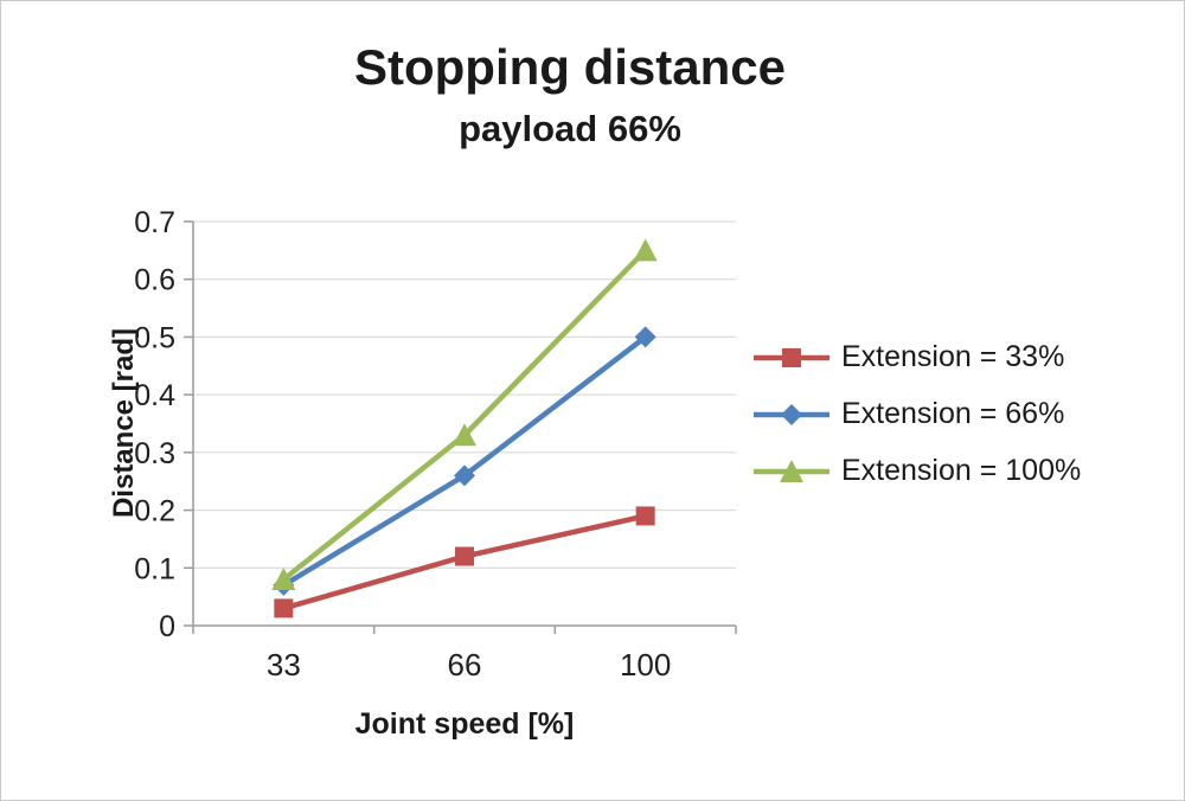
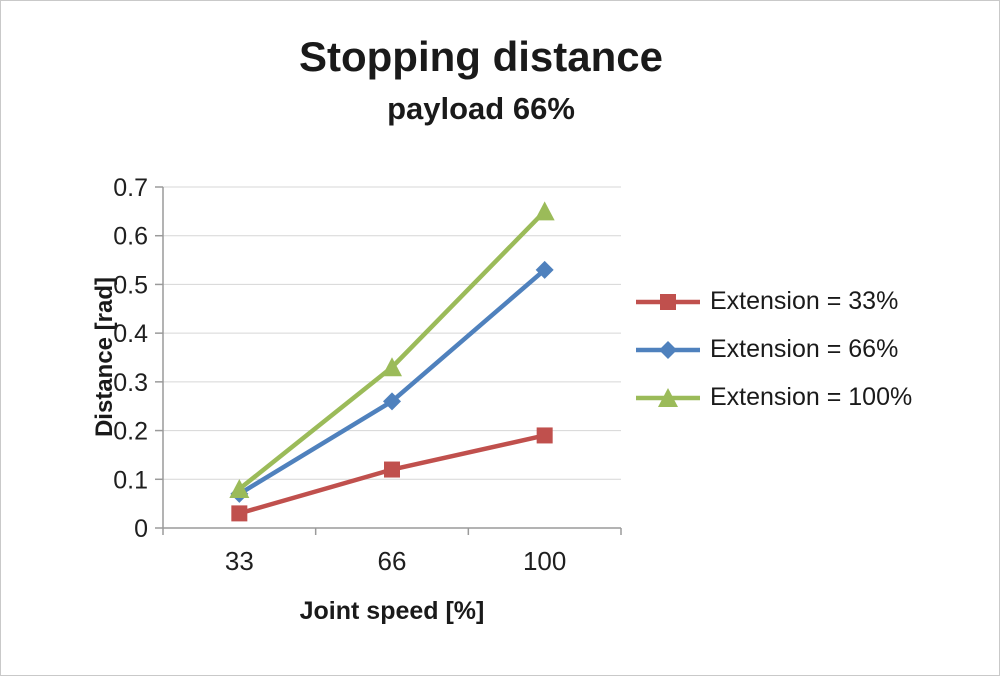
Extension = 66%/100: 0.50 -> 0.53
